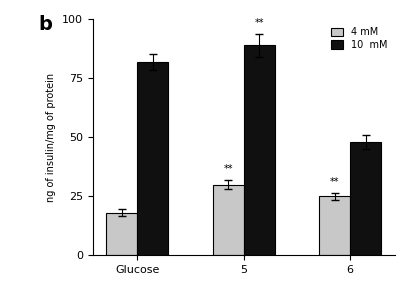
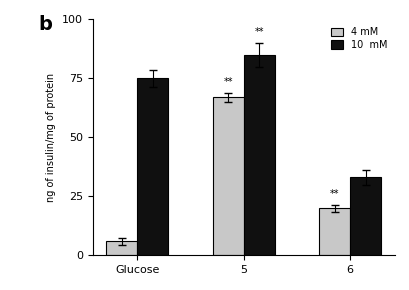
4 mM/Glucose: 18 -> 6
10 mM/Glucose: 82 -> 75
4 mM/5: 30 -> 67
10 mM/5: 89 -> 85
4 mM/6: 25 -> 20
10 mM/6: 48 -> 33
